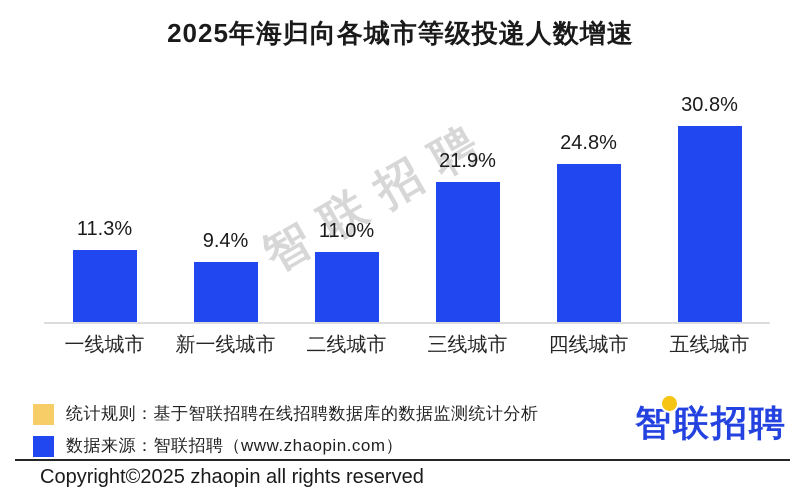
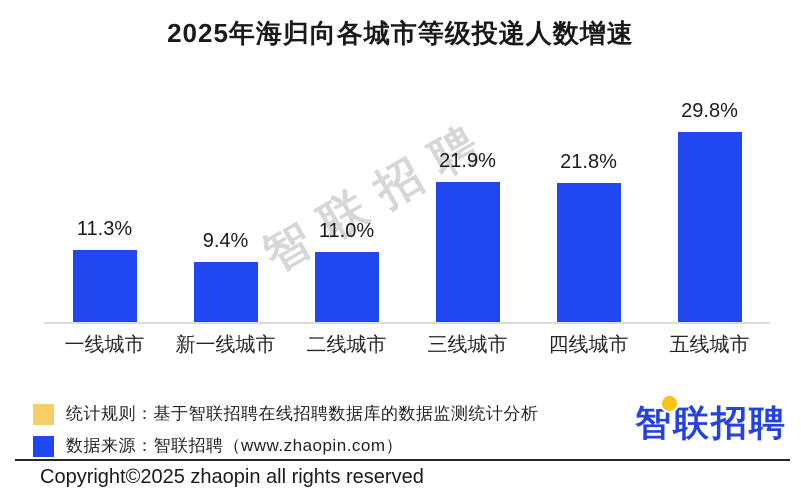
四线城市: 24.8% -> 21.8%
五线城市: 30.8% -> 29.8%
